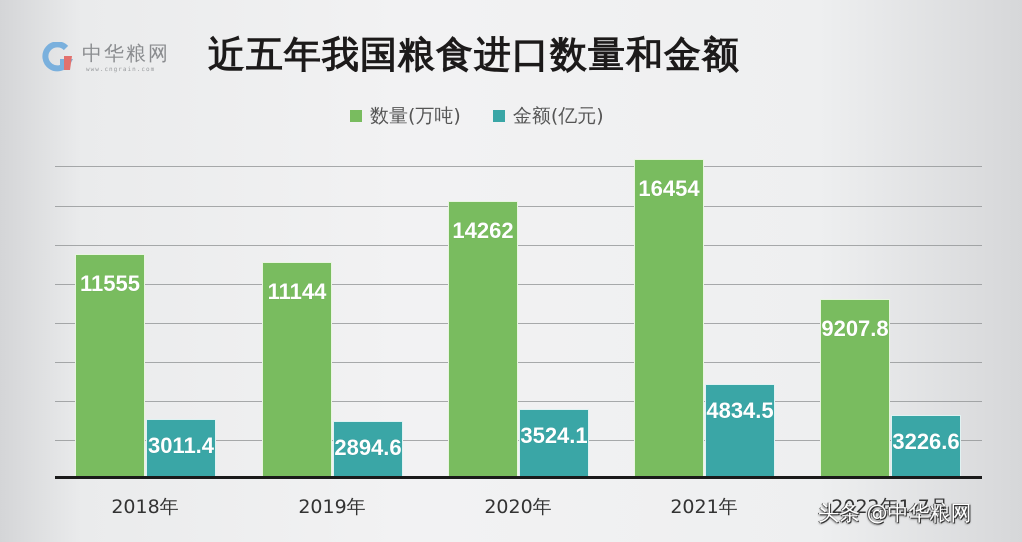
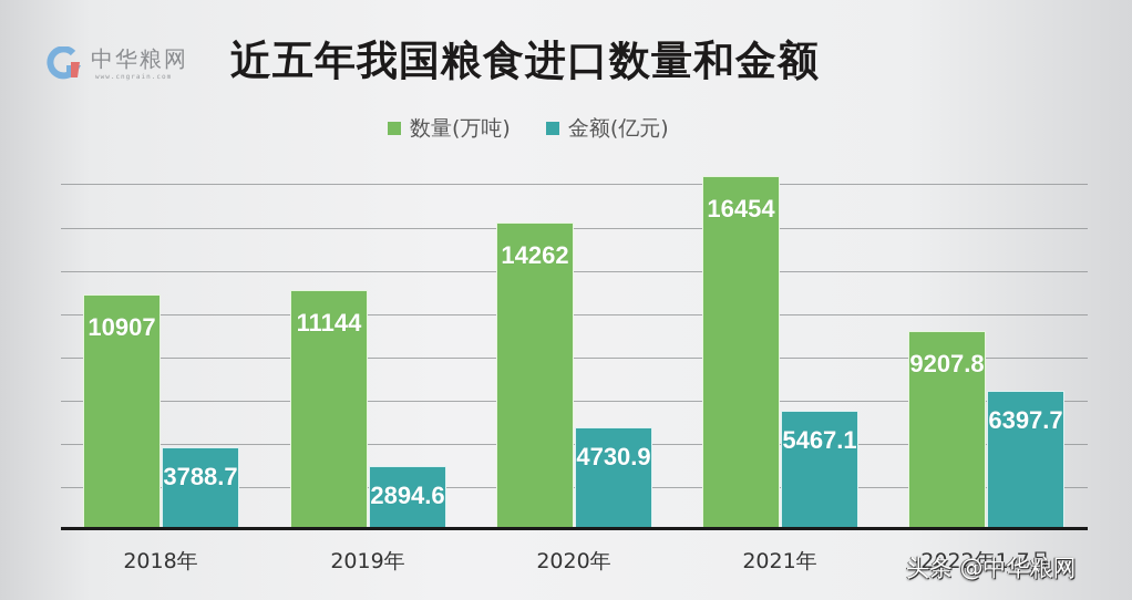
数量(万吨)/2018年: 11555 -> 10907
金额(亿元)/2018年: 3011.4 -> 3788.7
金额(亿元)/2020年: 3524.1 -> 4730.9
金额(亿元)/2021年: 4834.5 -> 5467.1
金额(亿元)/2022年1-7月: 3226.6 -> 6397.7
